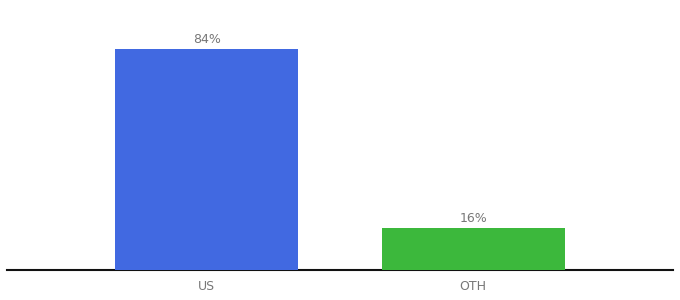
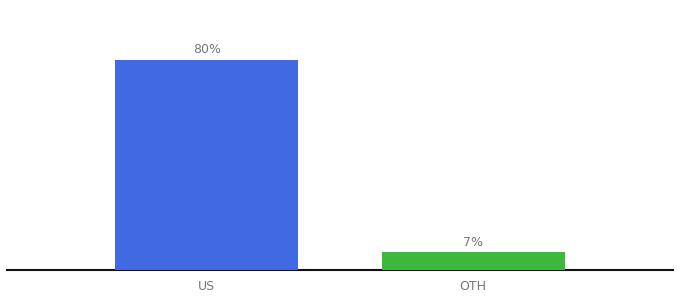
US: 84% -> 80%
OTH: 16% -> 7%
